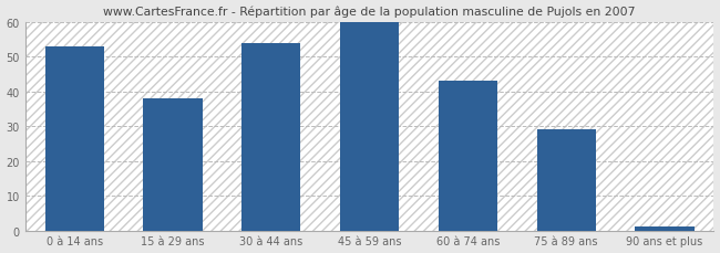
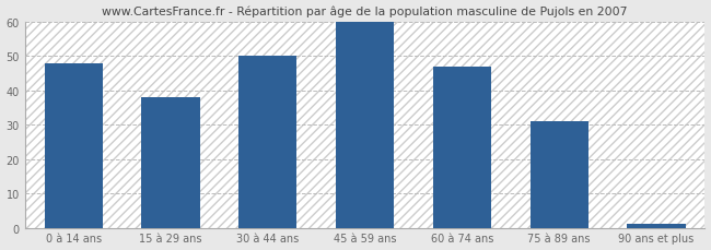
0 à 14 ans: 53 -> 48
30 à 44 ans: 54 -> 50
60 à 74 ans: 43 -> 47
75 à 89 ans: 29 -> 31
